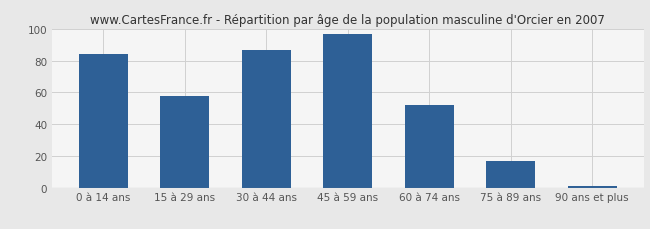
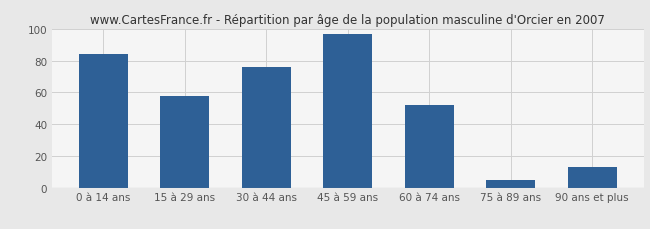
30 à 44 ans: 87 -> 76
75 à 89 ans: 17 -> 5
90 ans et plus: 1 -> 13
